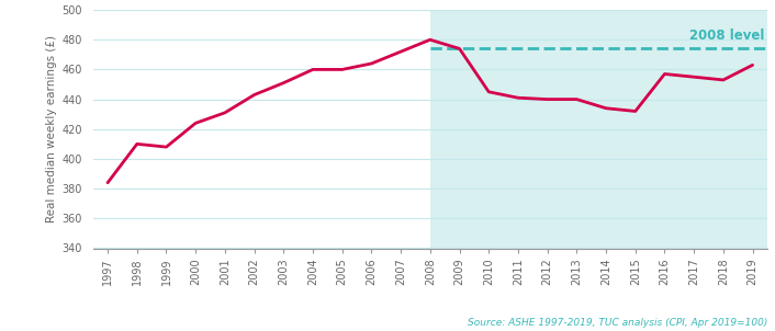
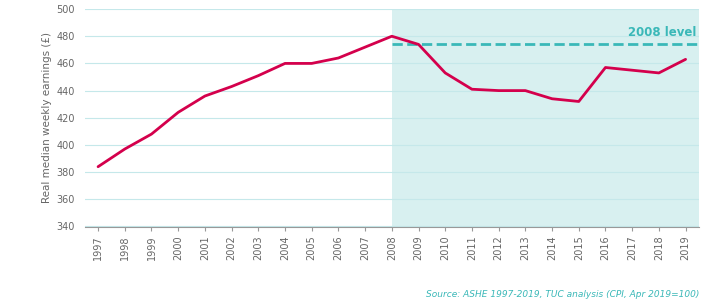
1998: 410 -> 397
2001: 431 -> 436
2010: 445 -> 453
